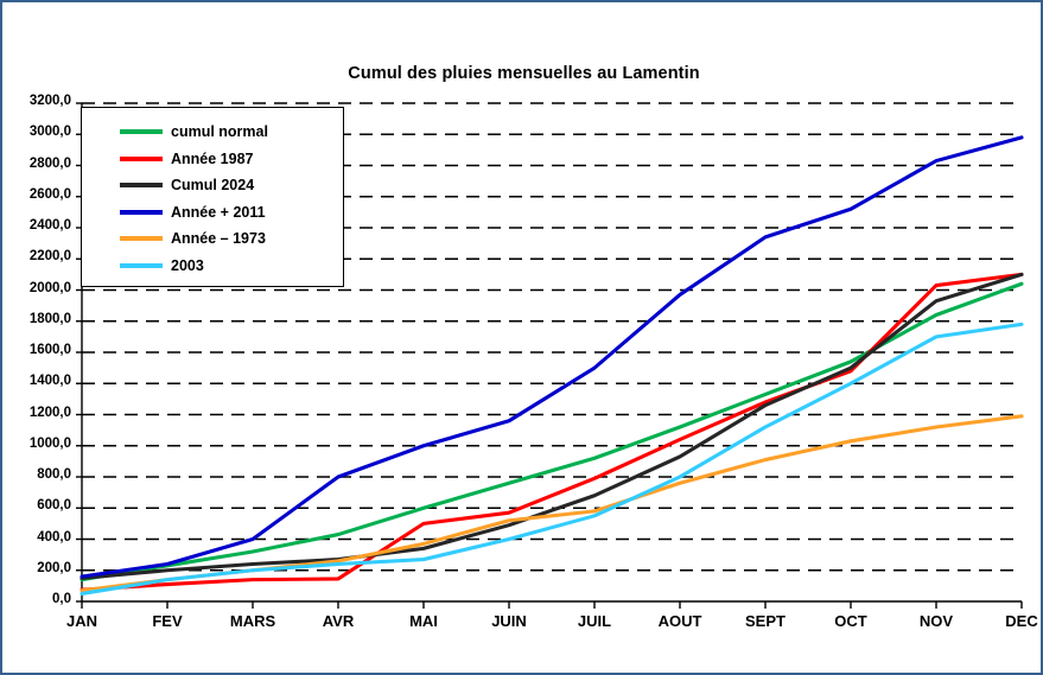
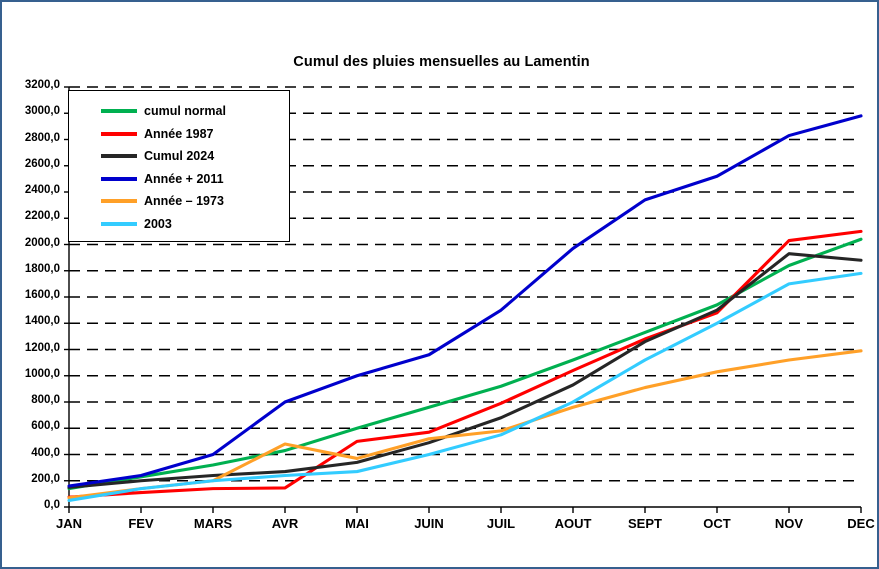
Année – 1973/AVR: 260 -> 480
Cumul 2024/DEC: 2100 -> 1880
